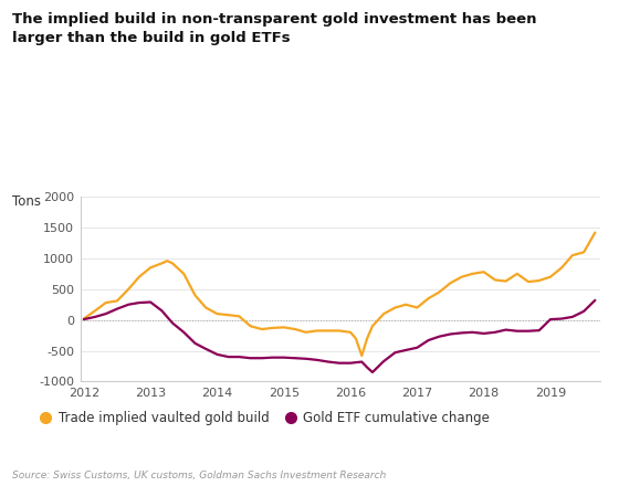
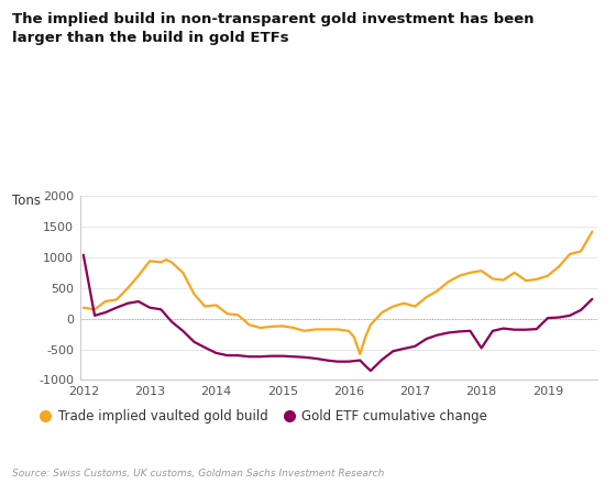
Trade implied vaulted gold build/2012: 20 -> 180
Gold ETF cumulative change/2012: 10 -> 1040
Trade implied vaulted gold build/2013: 850 -> 940
Gold ETF cumulative change/2013: 290 -> 180
Trade implied vaulted gold build/2014: 100 -> 220
Gold ETF cumulative change/2018: -220 -> -480
